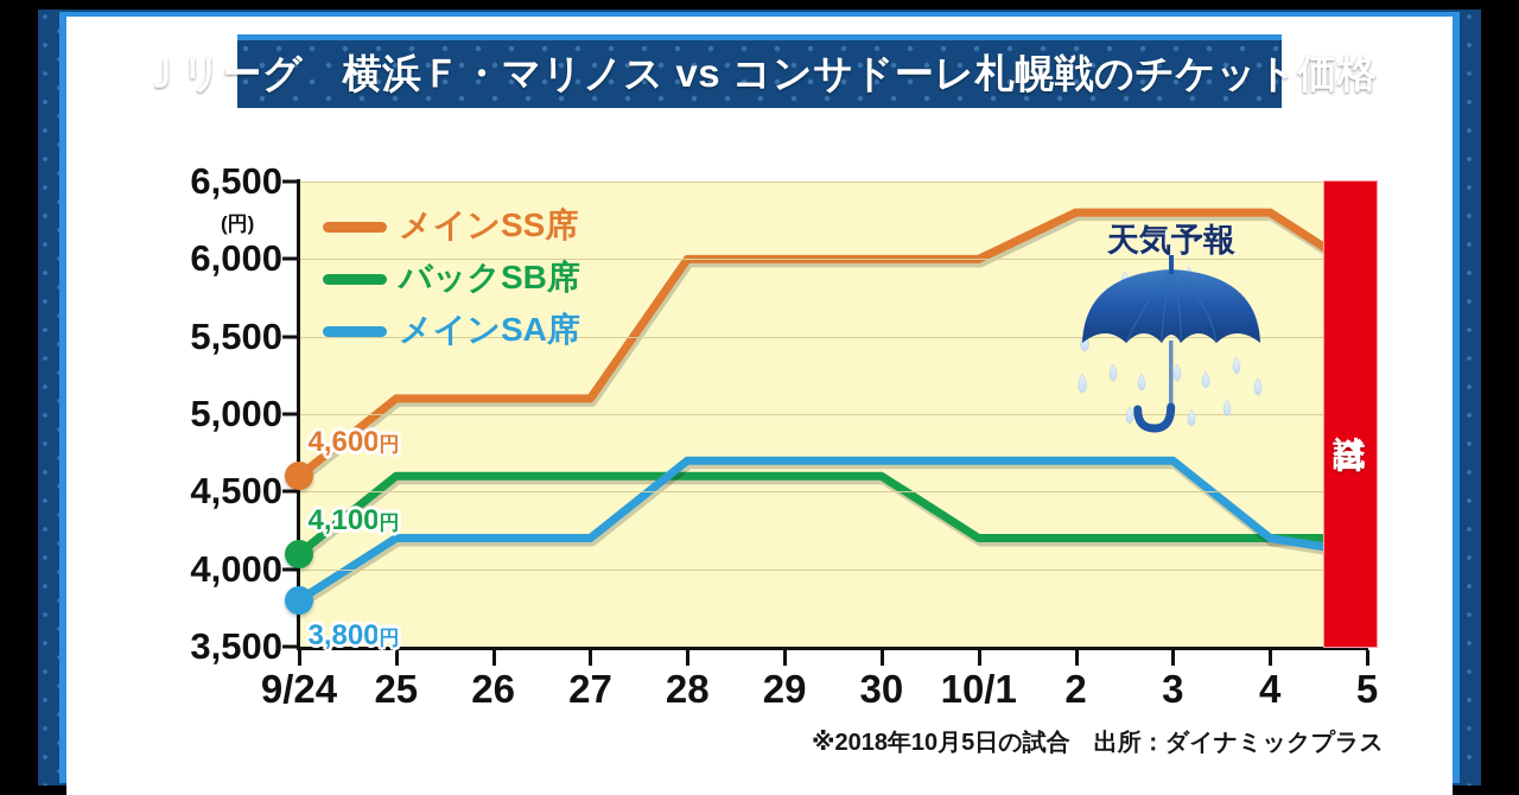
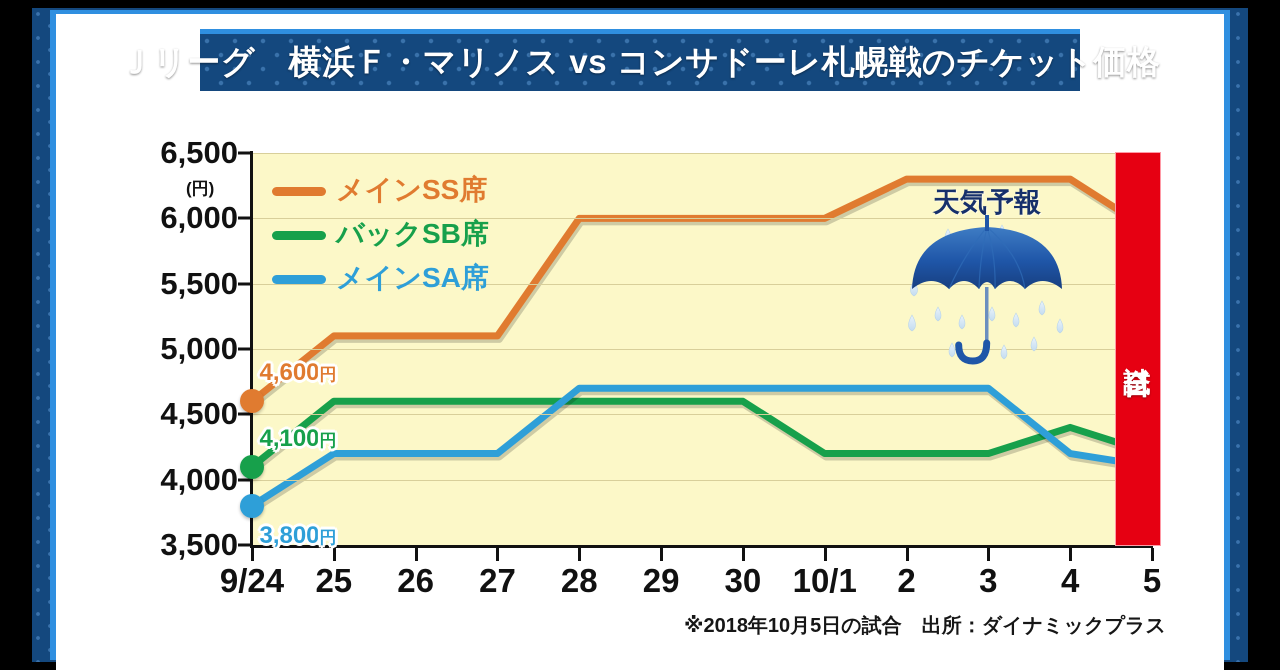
バックSB席/4: 4200 -> 4400
